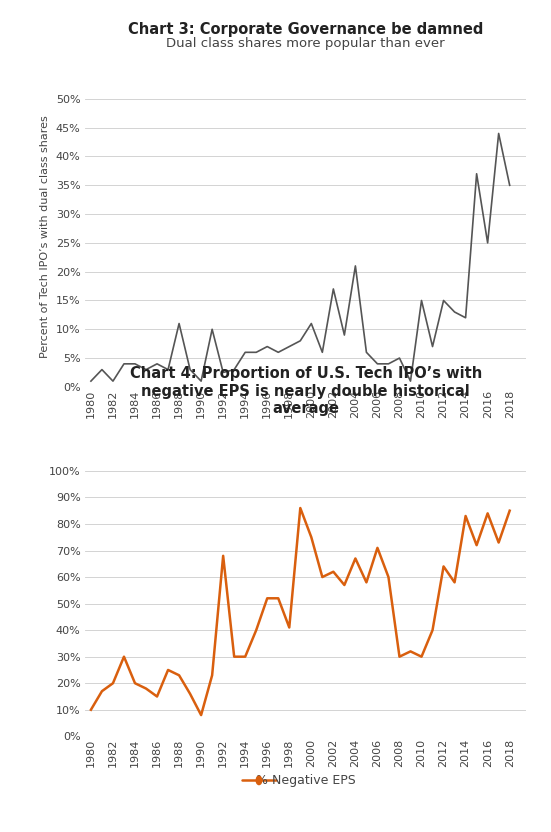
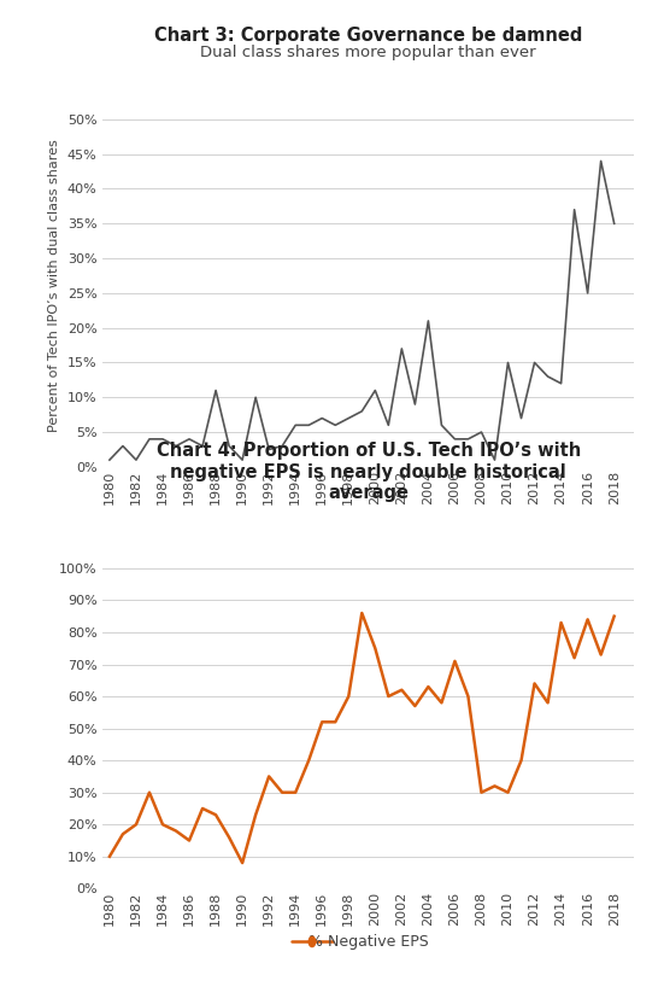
1992: 68% -> 35%
1998: 41% -> 60%
2004: 67% -> 63%
